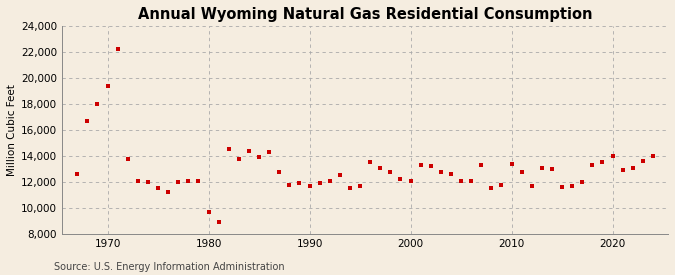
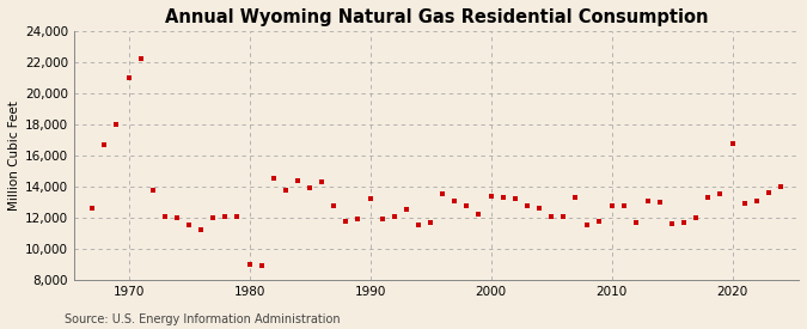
1970: 19,400 -> 21,000
1980: 9,700 -> 9,000
1990: 11,700 -> 13,200
2000: 12,100 -> 13,400
2010: 13,400 -> 12,800
2020: 14,000 -> 16,800
